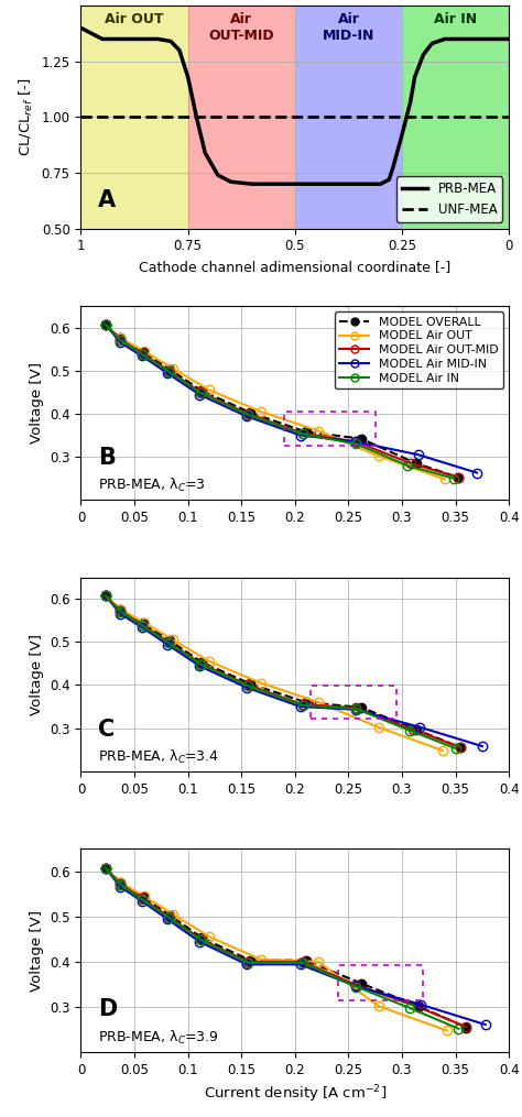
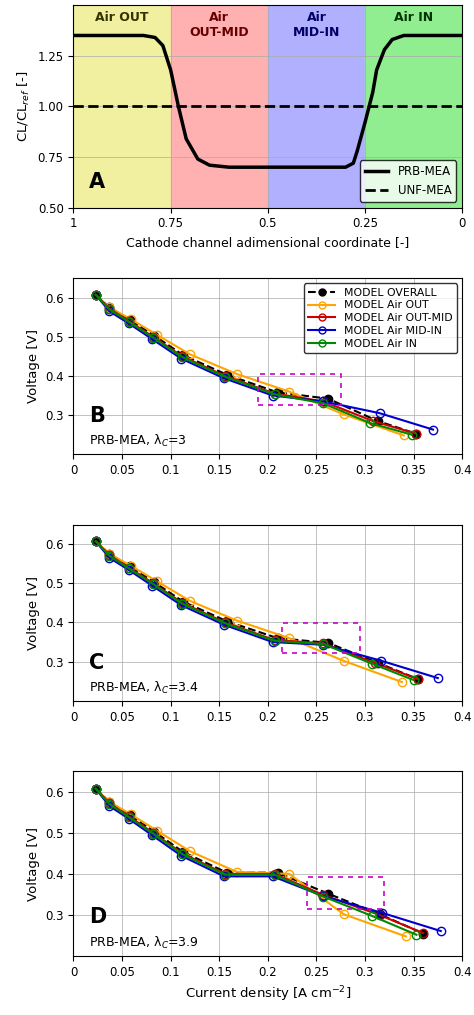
1: 1.40 -> 1.35
